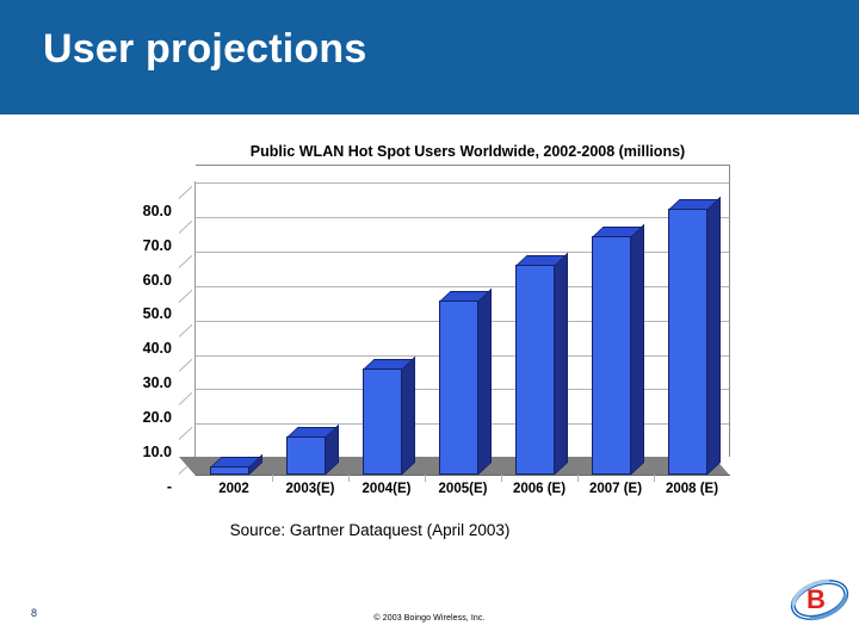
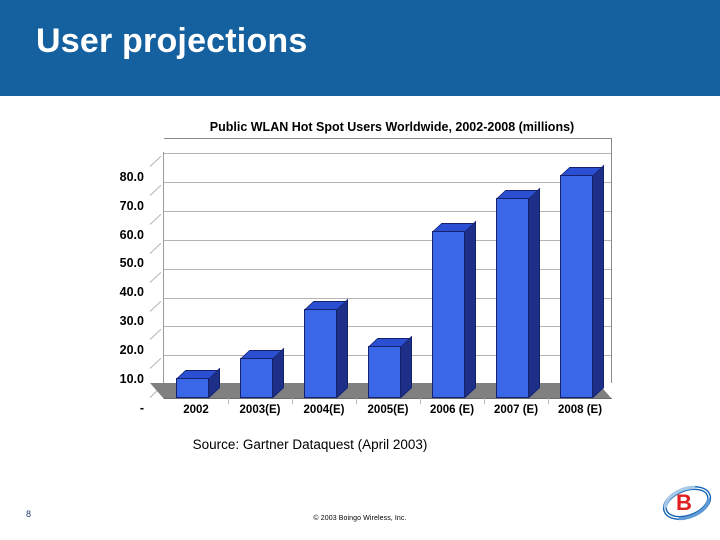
2002: 2 -> 7
2003(E): 11 -> 14
2005(E): 50 -> 18
2006 (E): 61 -> 58
